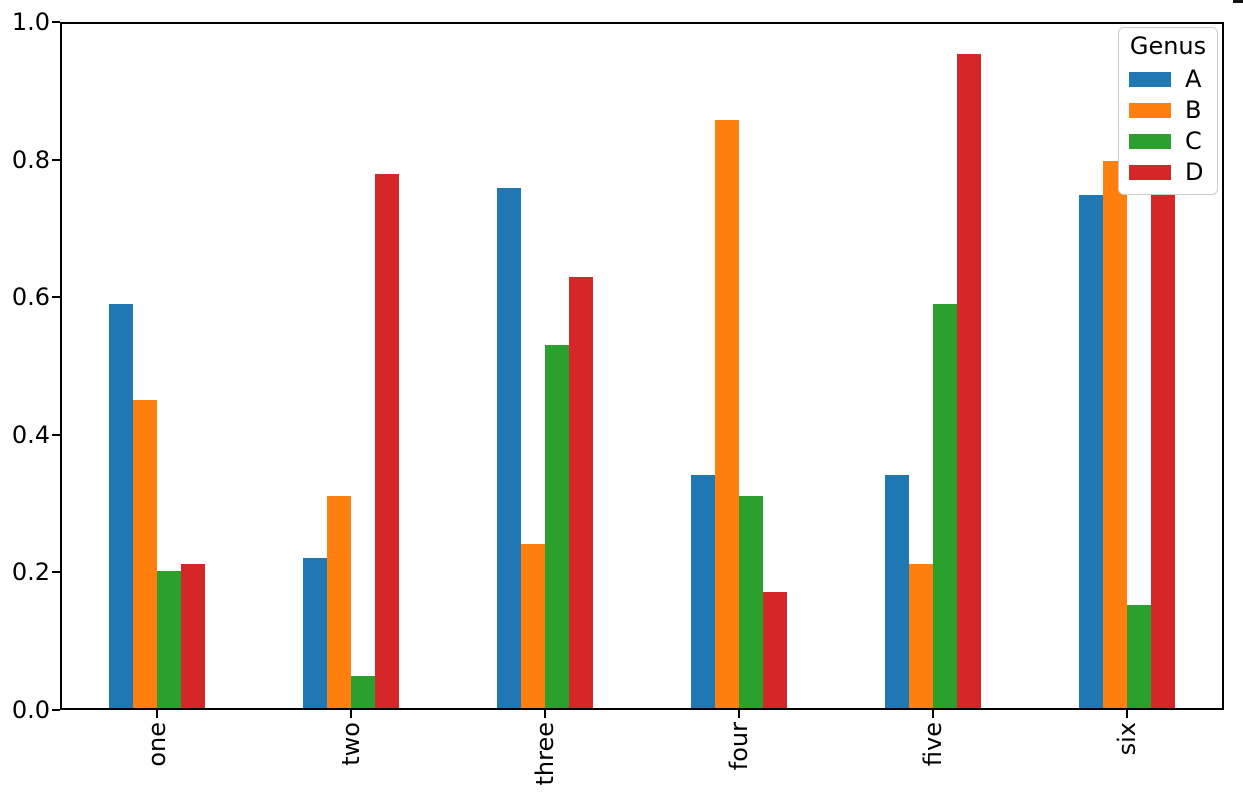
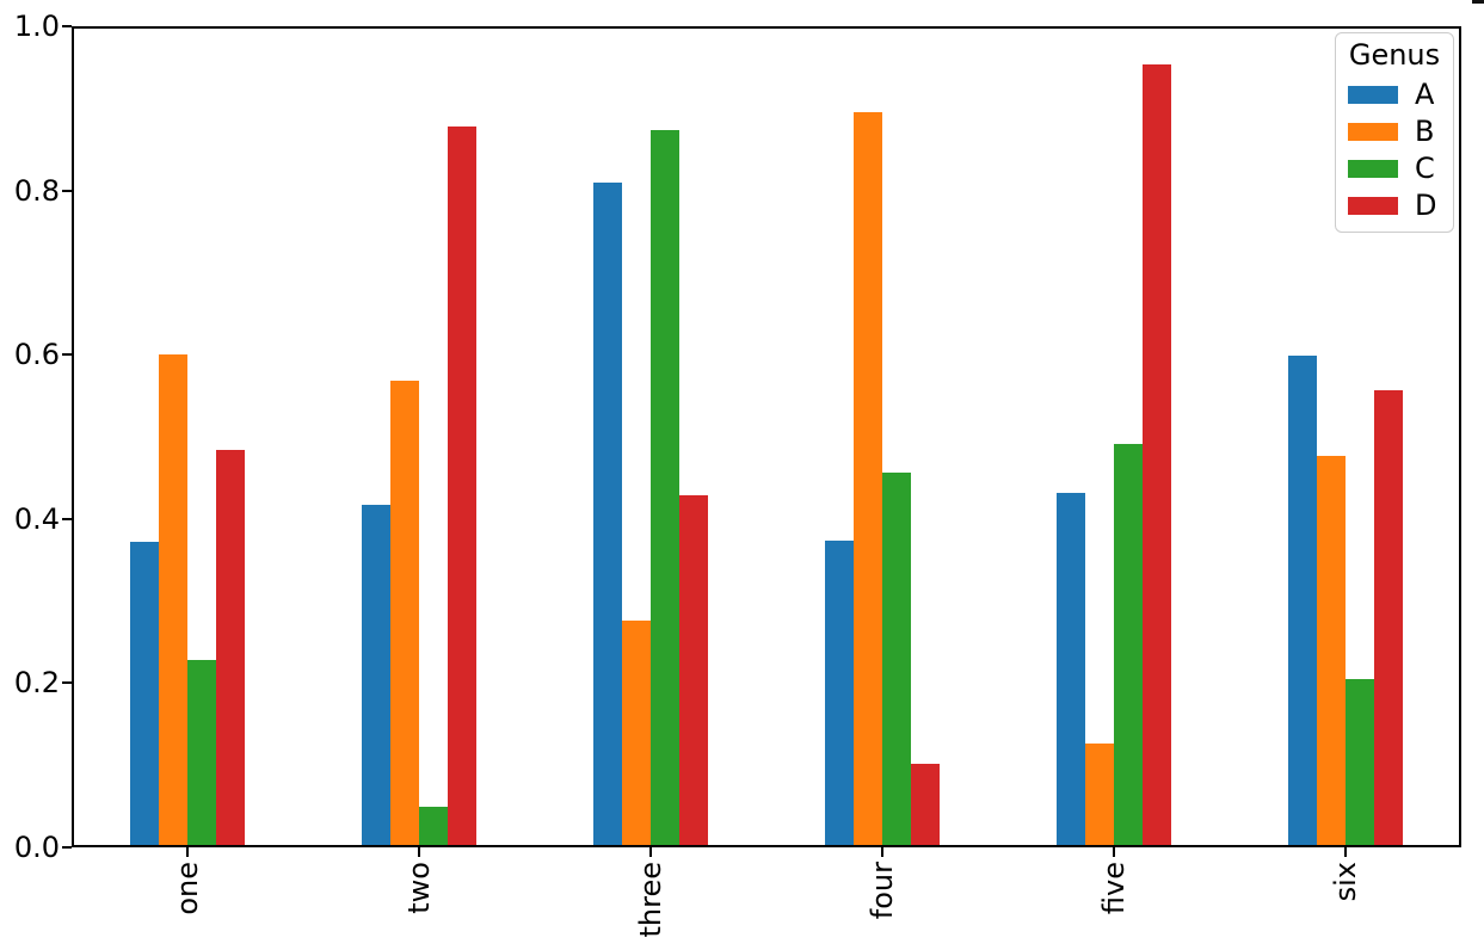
A/one: 0.59 -> 0.37
B/one: 0.45 -> 0.60
C/one: 0.20 -> 0.23
D/one: 0.21 -> 0.48
A/two: 0.22 -> 0.42
B/two: 0.31 -> 0.57
D/two: 0.78 -> 0.88
A/three: 0.76 -> 0.81
B/three: 0.24 -> 0.28
C/three: 0.53 -> 0.88
D/three: 0.63 -> 0.43
A/four: 0.34 -> 0.37
B/four: 0.86 -> 0.90
C/four: 0.31 -> 0.46
D/four: 0.17 -> 0.10
A/five: 0.34 -> 0.43
B/five: 0.21 -> 0.12
C/five: 0.59 -> 0.49
A/six: 0.75 -> 0.60
B/six: 0.80 -> 0.48
C/six: 0.15 -> 0.20
D/six: 0.89 -> 0.56
